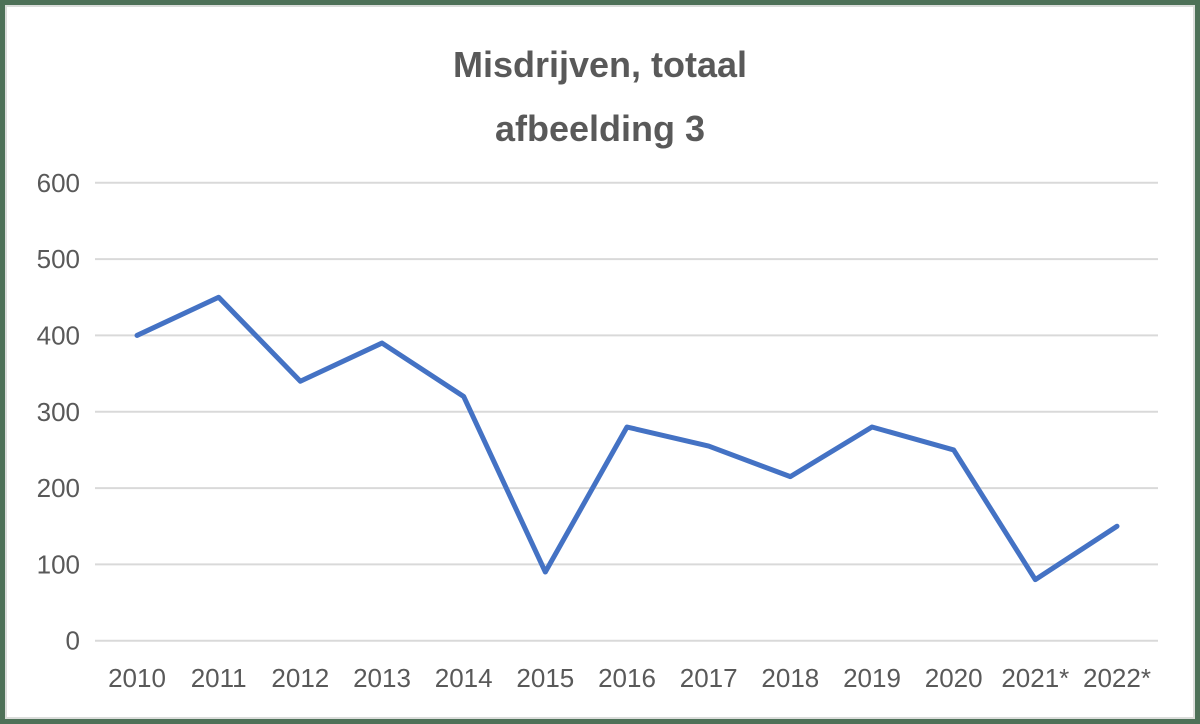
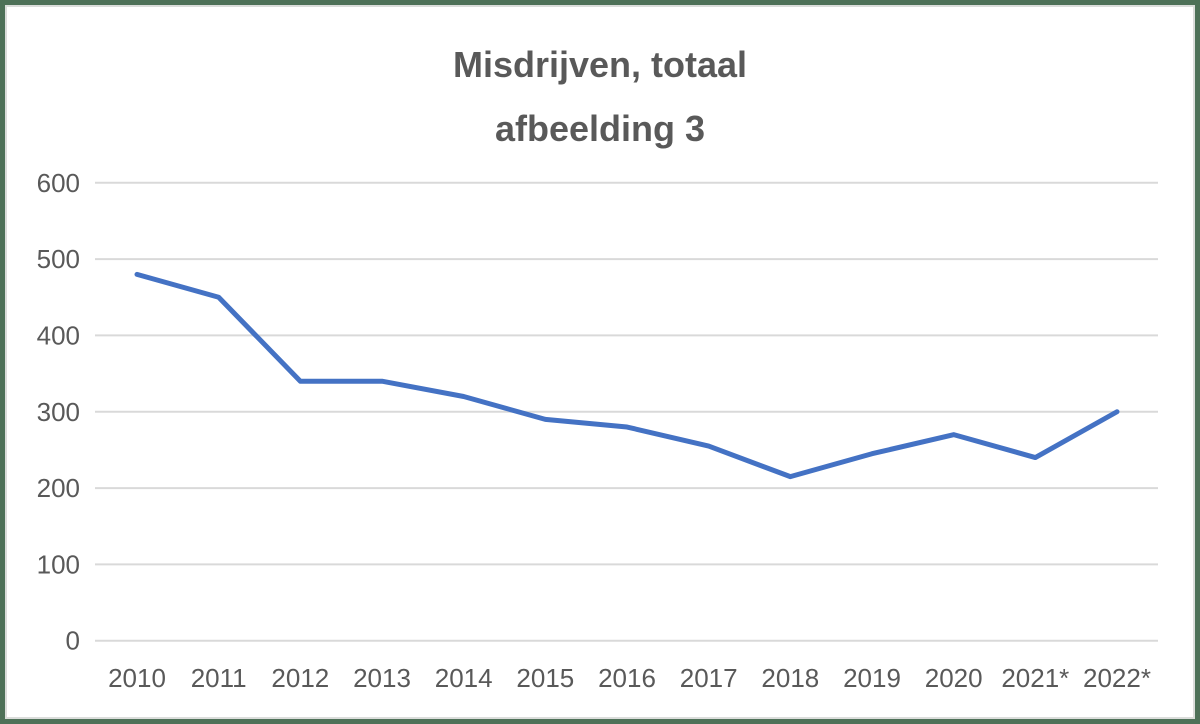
2010: 400 -> 480
2013: 390 -> 340
2015: 90 -> 290
2019: 280 -> 240
2020: 250 -> 270
2021*: 80 -> 240
2022*: 150 -> 300
